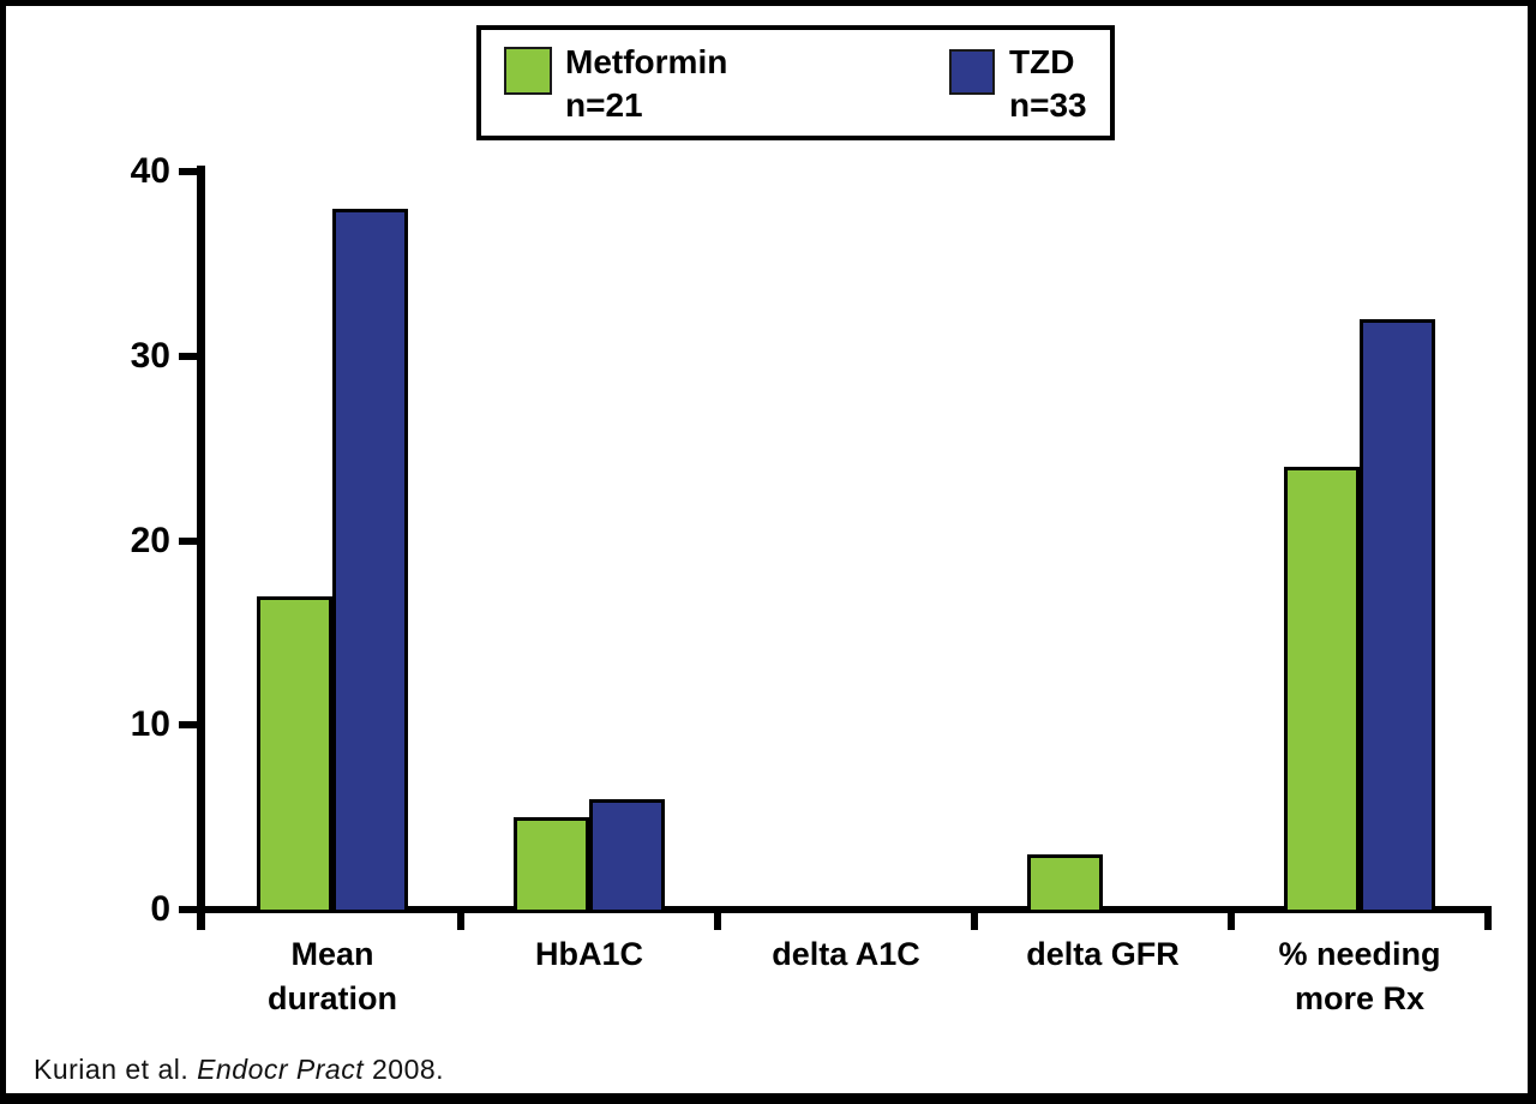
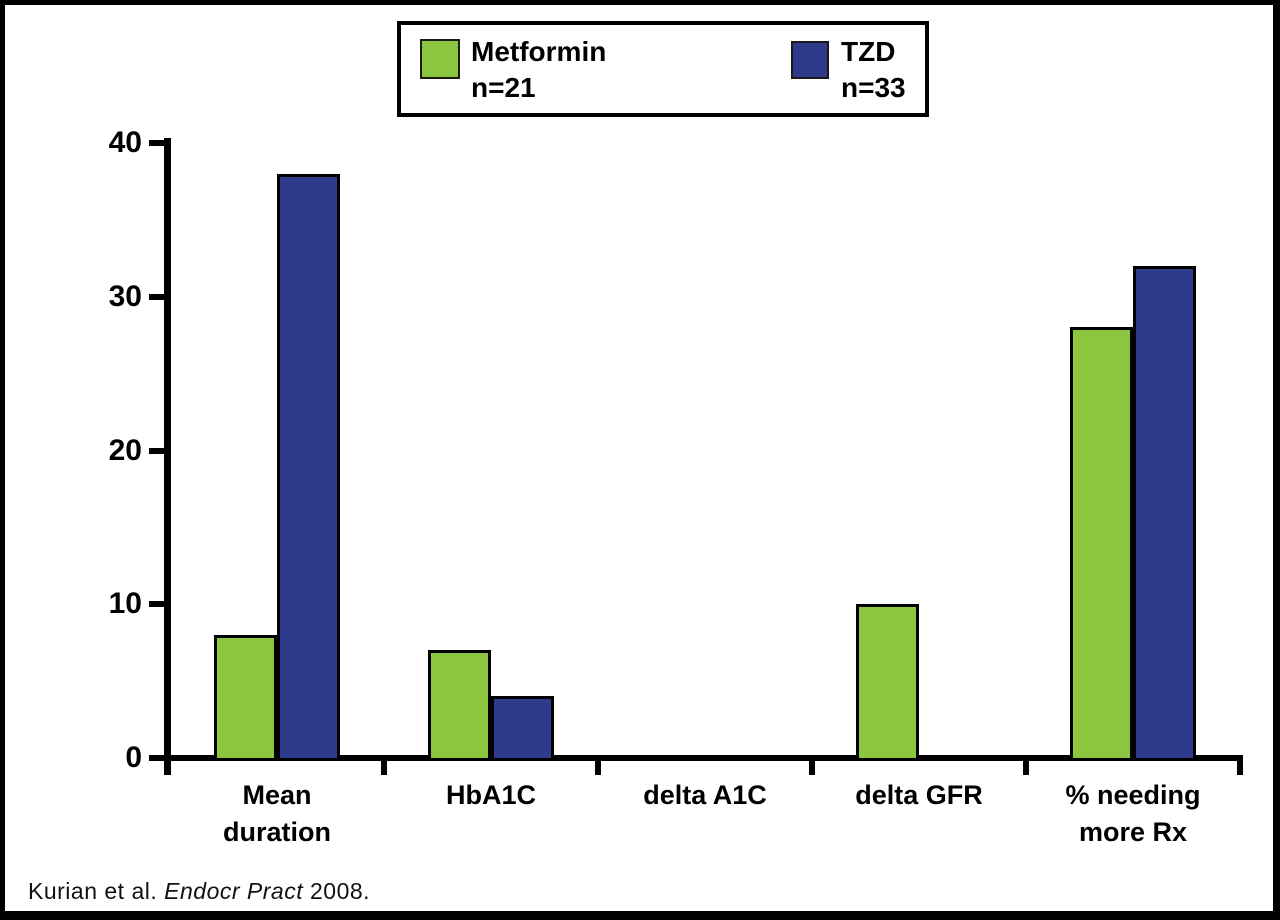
Metformin n=21/Mean duration: 17 -> 8
Metformin n=21/HbA1C: 5 -> 7
TZD n=33/HbA1C: 6 -> 4
Metformin n=21/delta GFR: 3 -> 10
Metformin n=21/% needing more Rx: 24 -> 28
